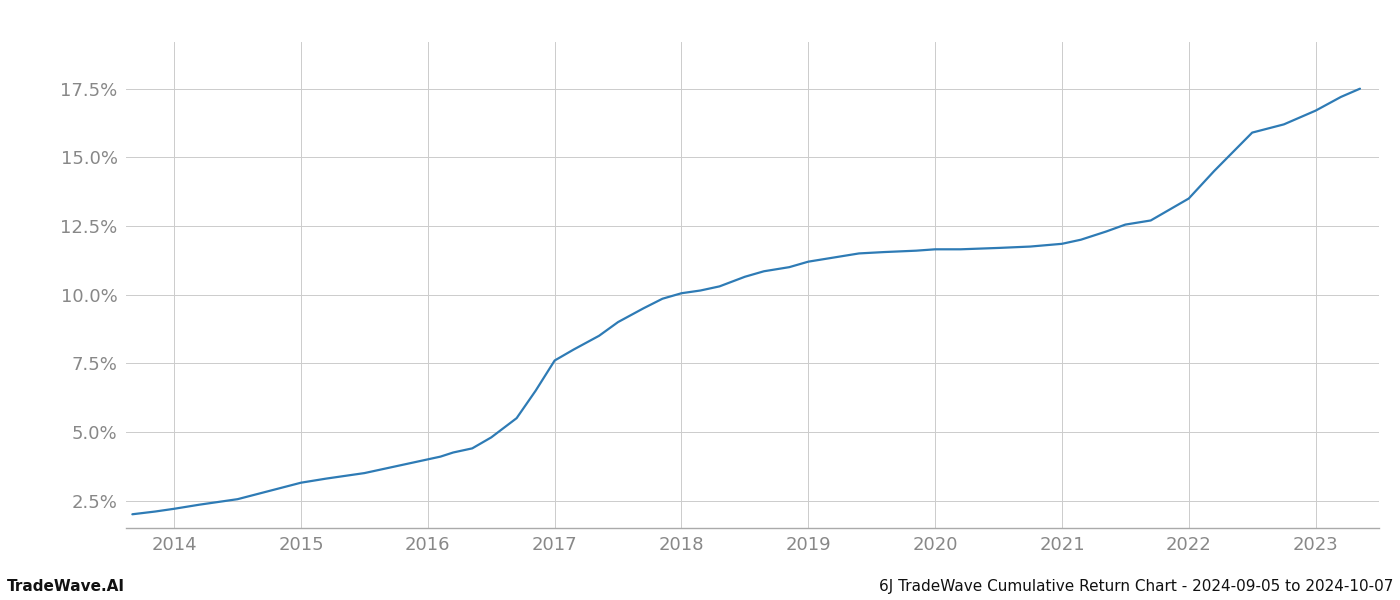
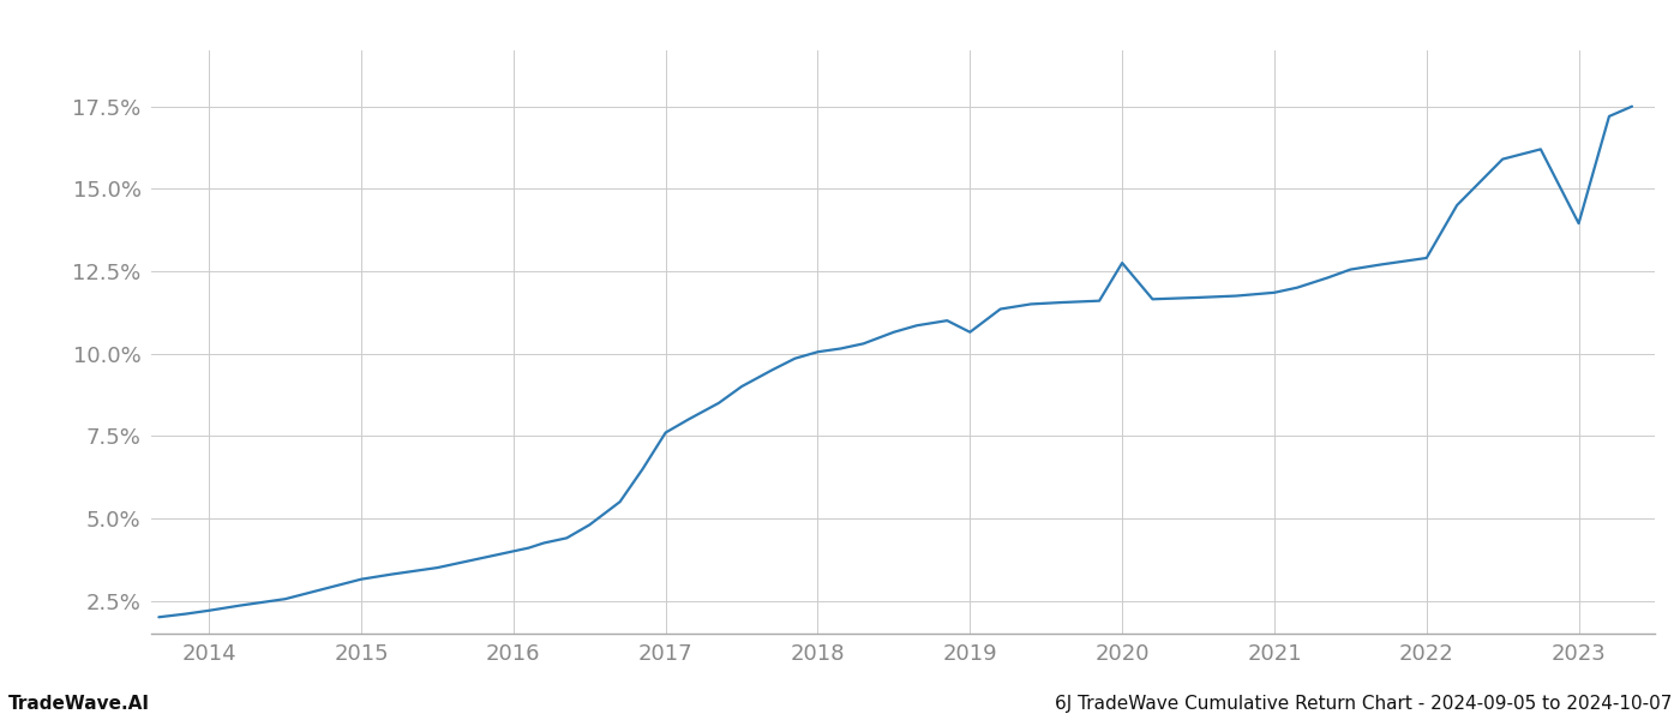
2019: 11.20% -> 10.65%
2020: 11.65% -> 12.75%
2022: 13.50% -> 12.90%
2023: 16.70% -> 13.95%
